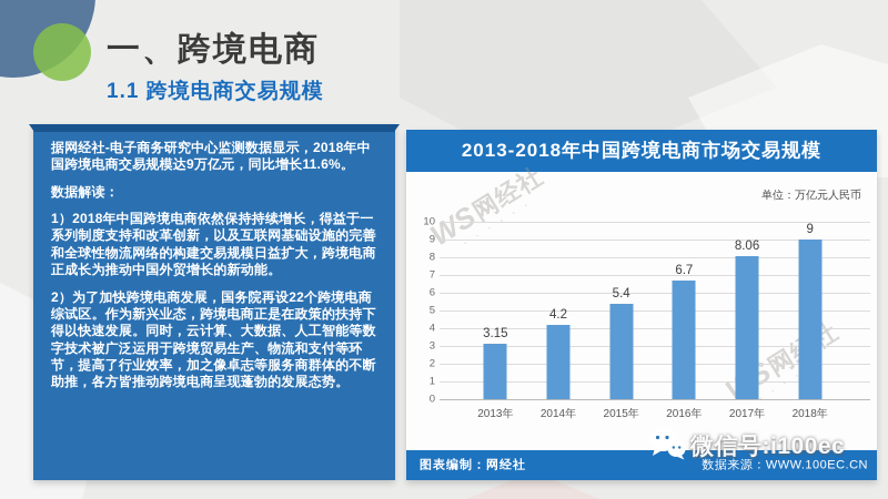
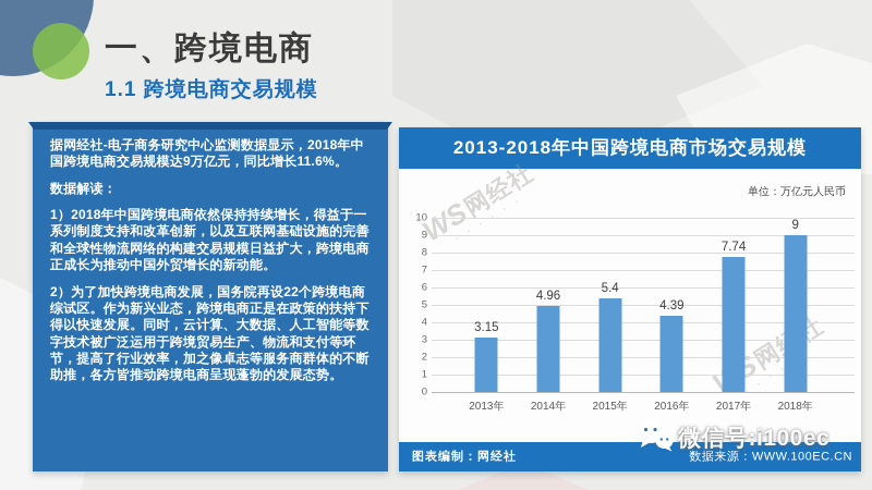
2014年: 4.2 -> 4.96
2016年: 6.7 -> 4.39
2017年: 8.06 -> 7.74
